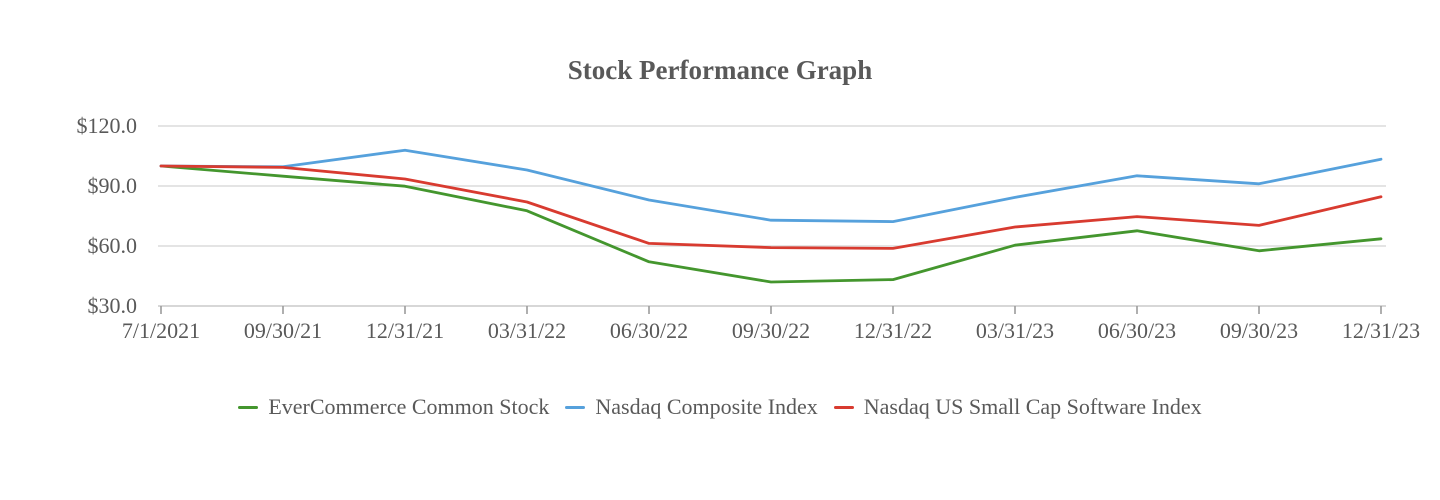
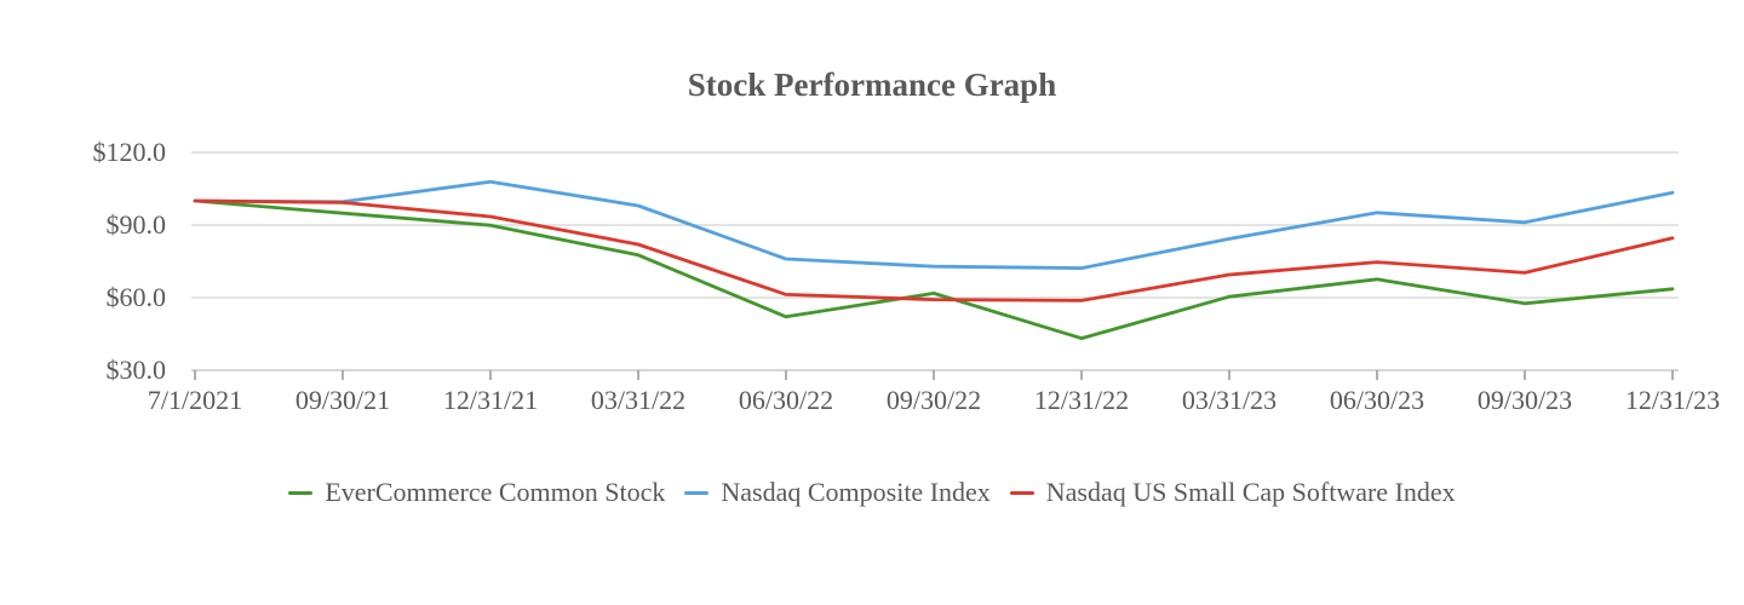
Nasdaq Composite Index/06/30/22: $83 -> $76
EverCommerce Common Stock/09/30/22: $42 -> $62
